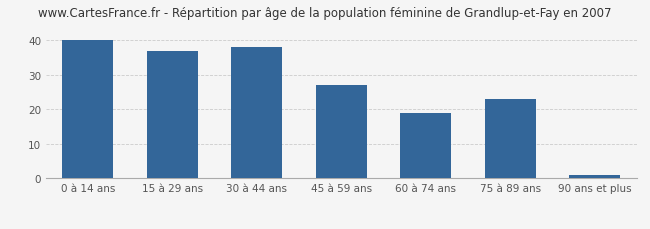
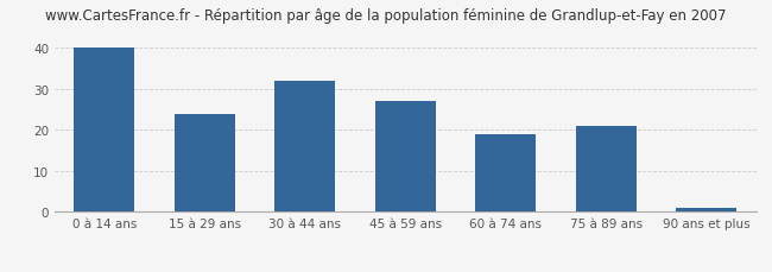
15 à 29 ans: 37 -> 24
30 à 44 ans: 38 -> 32
75 à 89 ans: 23 -> 21
